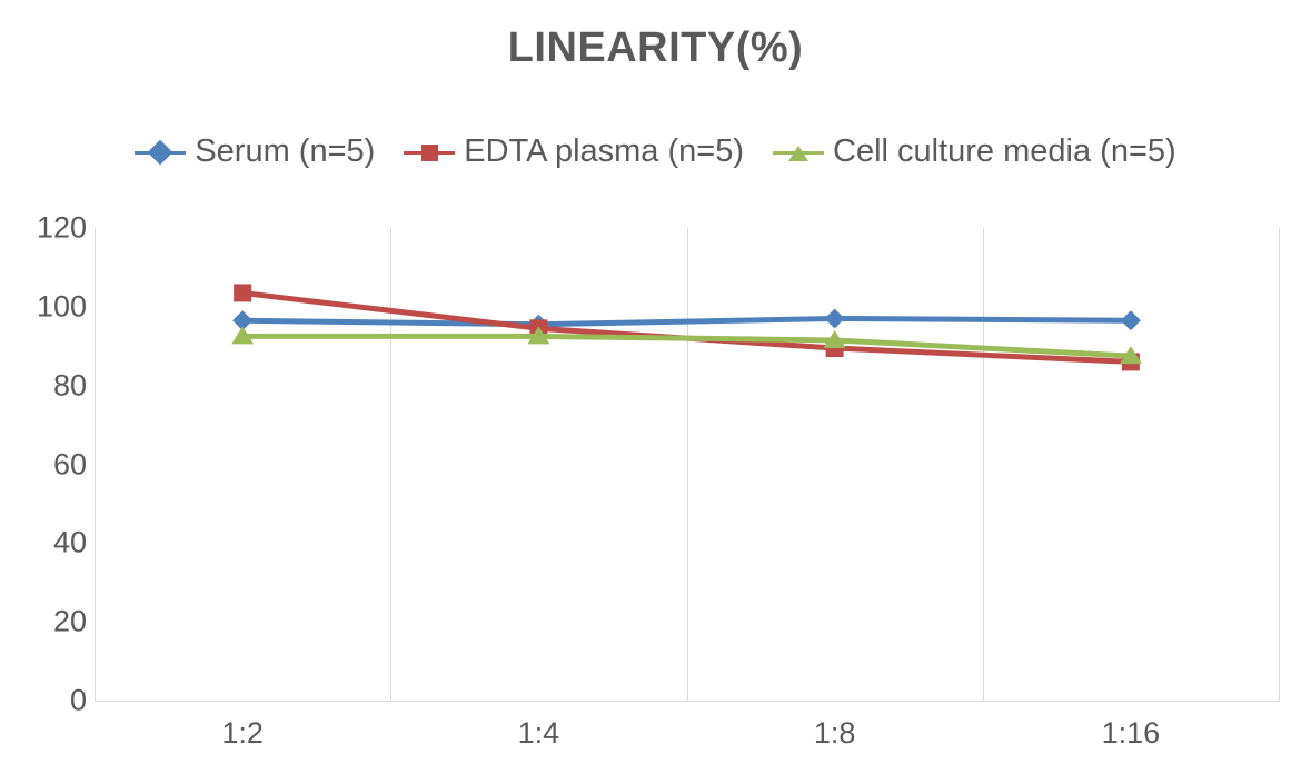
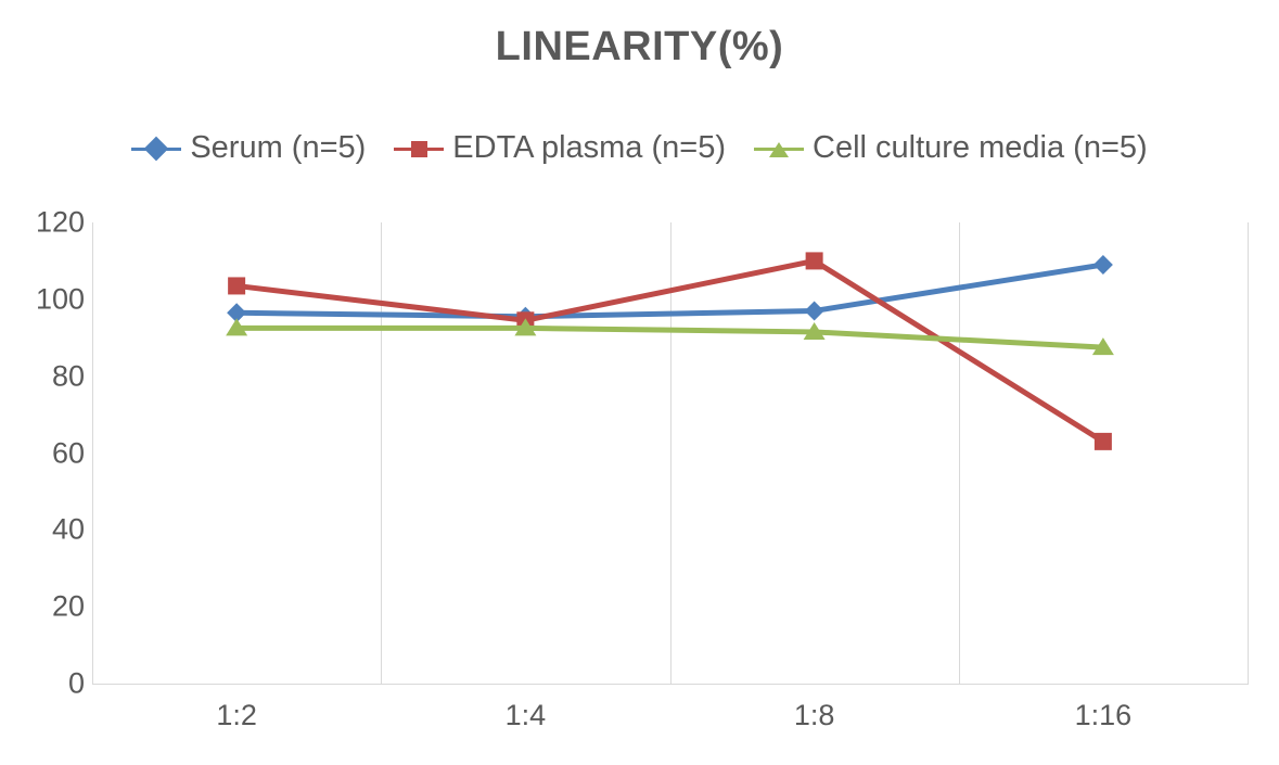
EDTA plasma (n=5)/1:8: 90 -> 110
Serum (n=5)/1:16: 96 -> 109
EDTA plasma (n=5)/1:16: 86 -> 63
